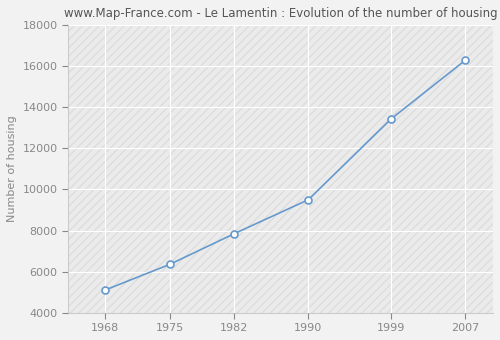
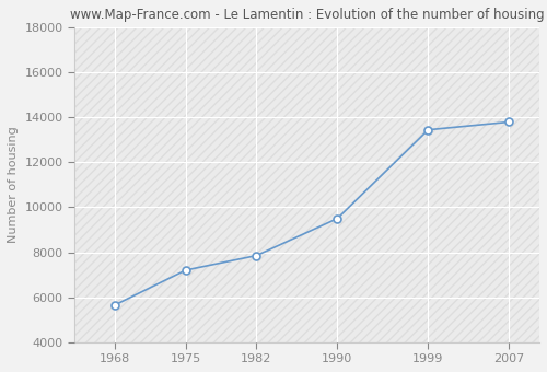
1968: 5100 -> 5650
1975: 6350 -> 7200
2007: 16300 -> 13800
